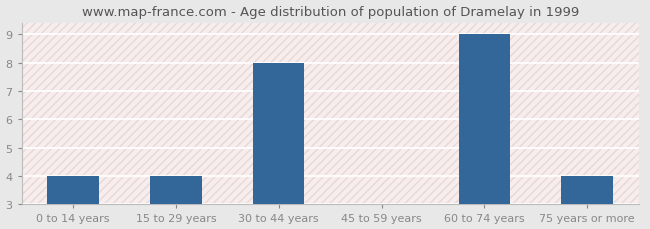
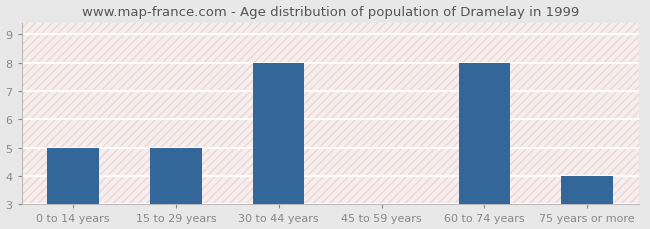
0 to 14 years: 4 -> 5
15 to 29 years: 4 -> 5
60 to 74 years: 9 -> 8
